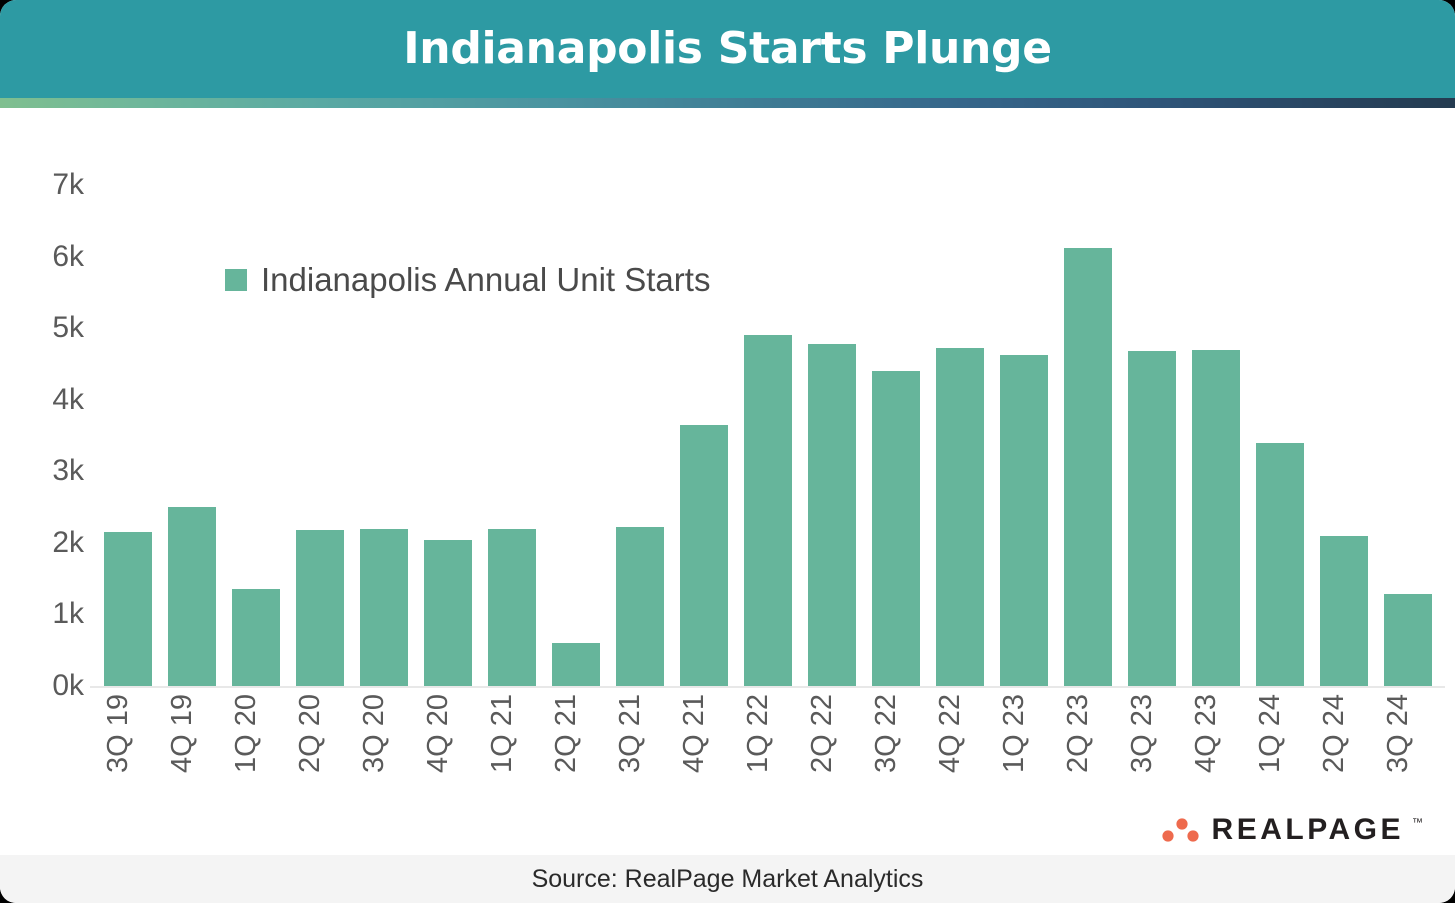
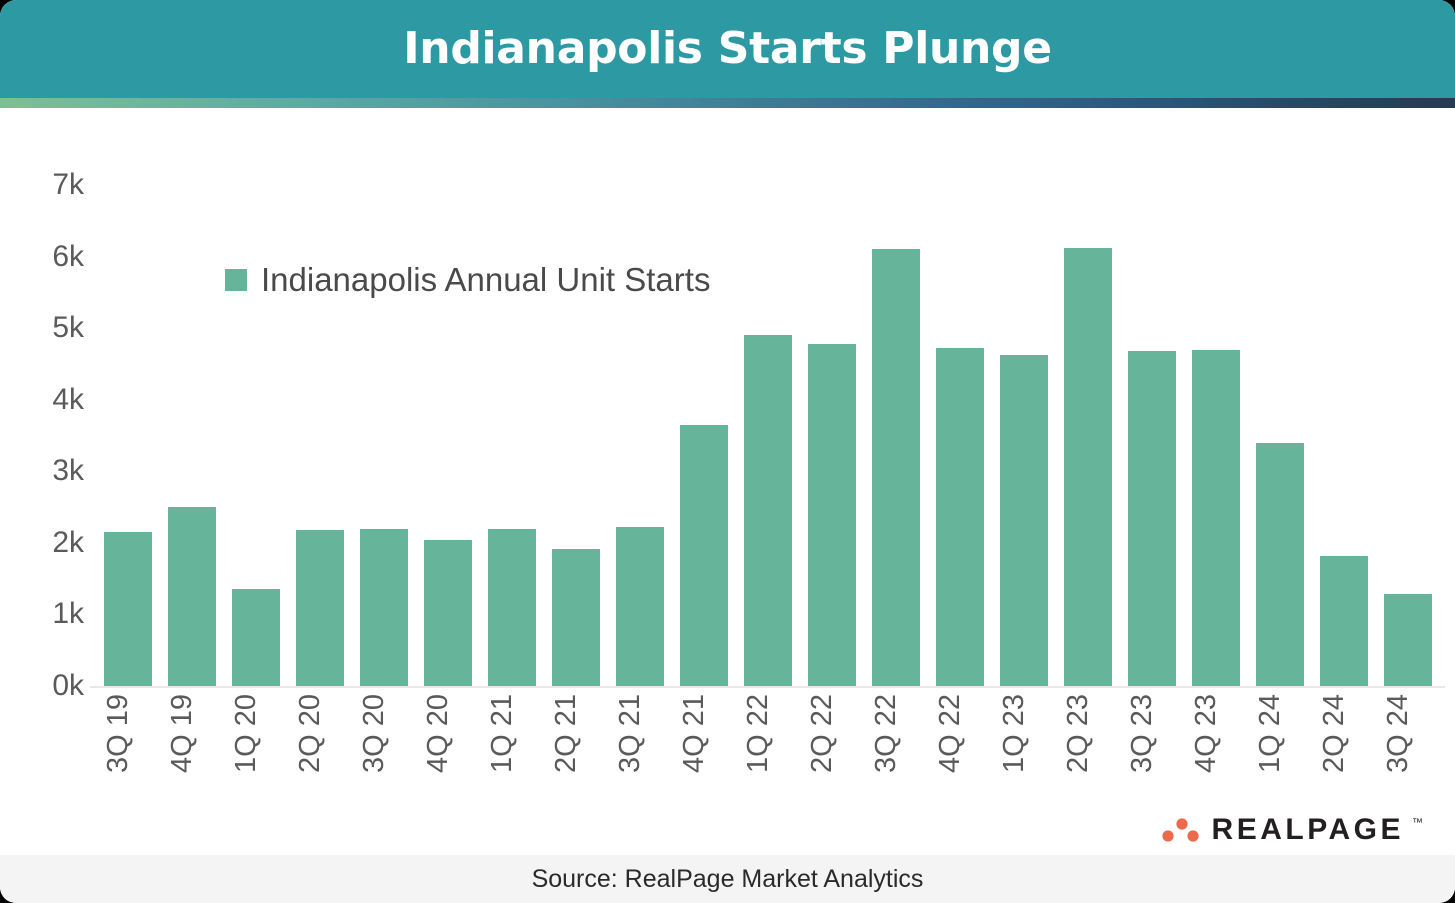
2Q 21: 0.6k -> 1.9k
3Q 22: 4.4k -> 6.1k
2Q 24: 2.1k -> 1.8k
